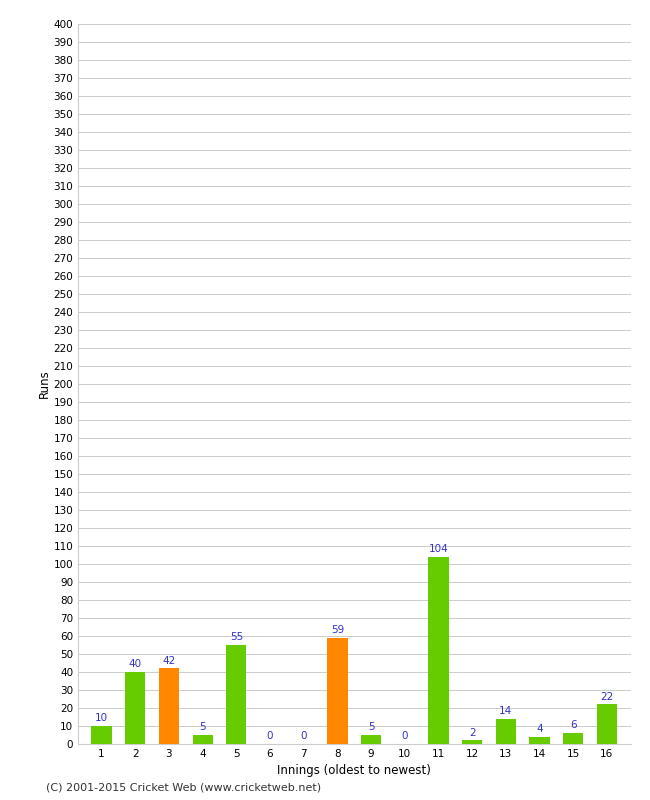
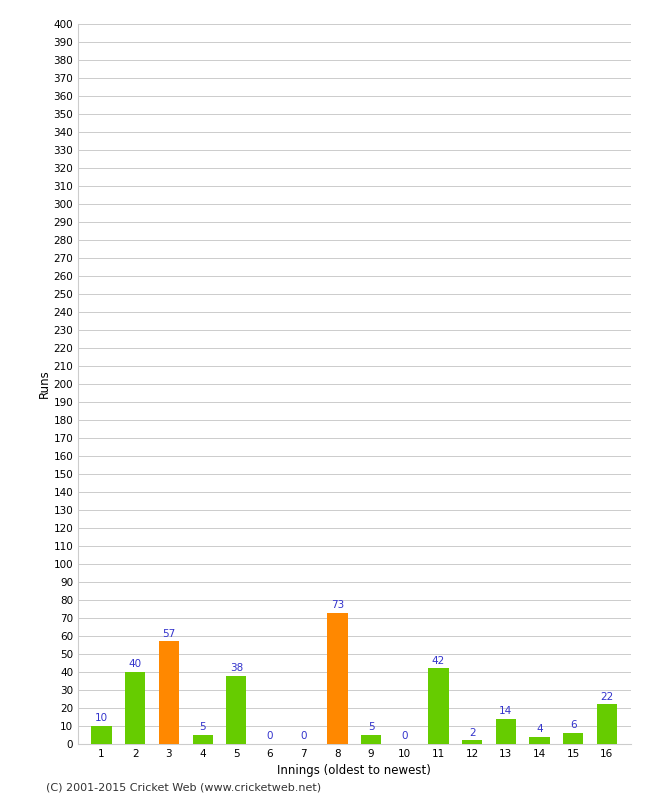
3: 42 -> 57
5: 55 -> 38
8: 59 -> 73
11: 104 -> 42
